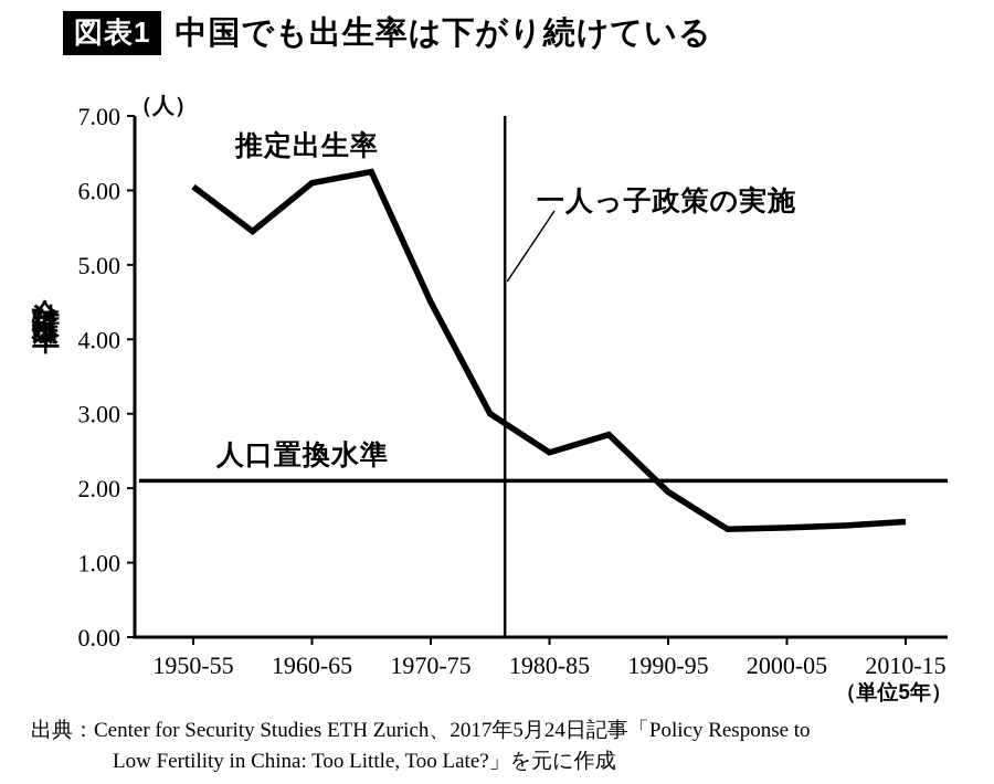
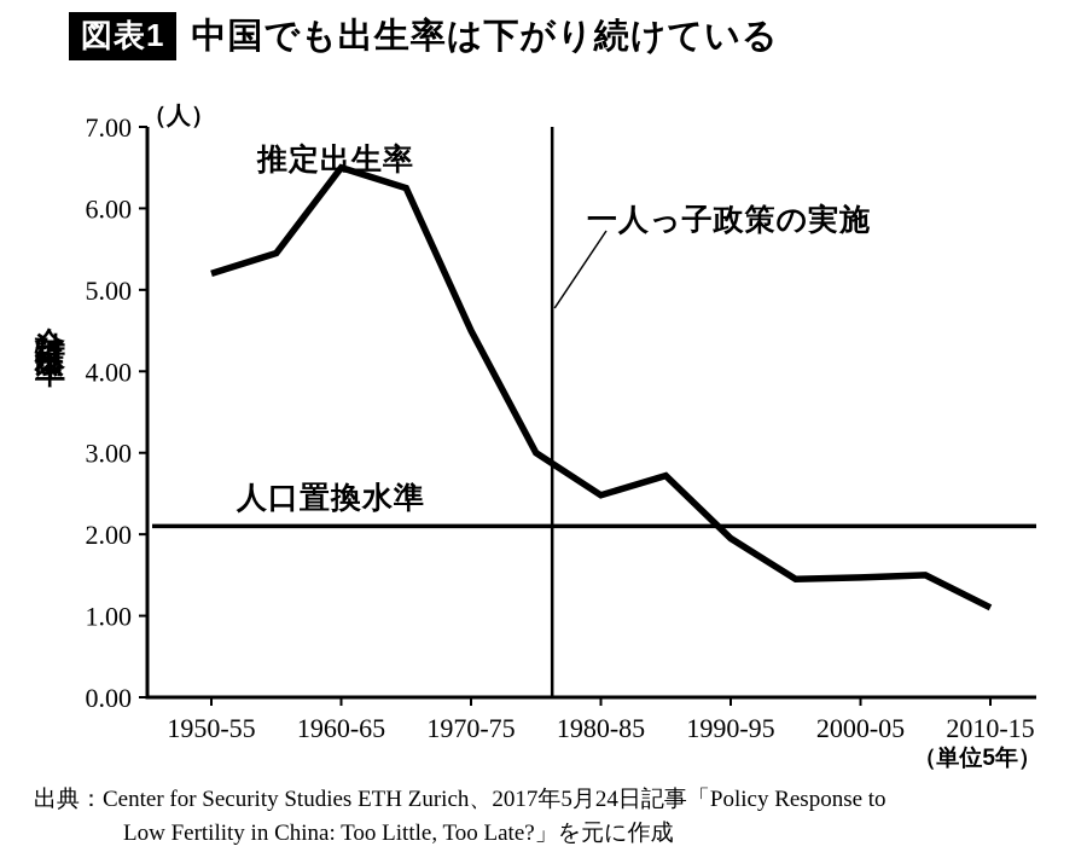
1950-55: 6.0 -> 5.2
1960-65: 6.1 -> 6.5
2010-15: 1.6 -> 1.1
